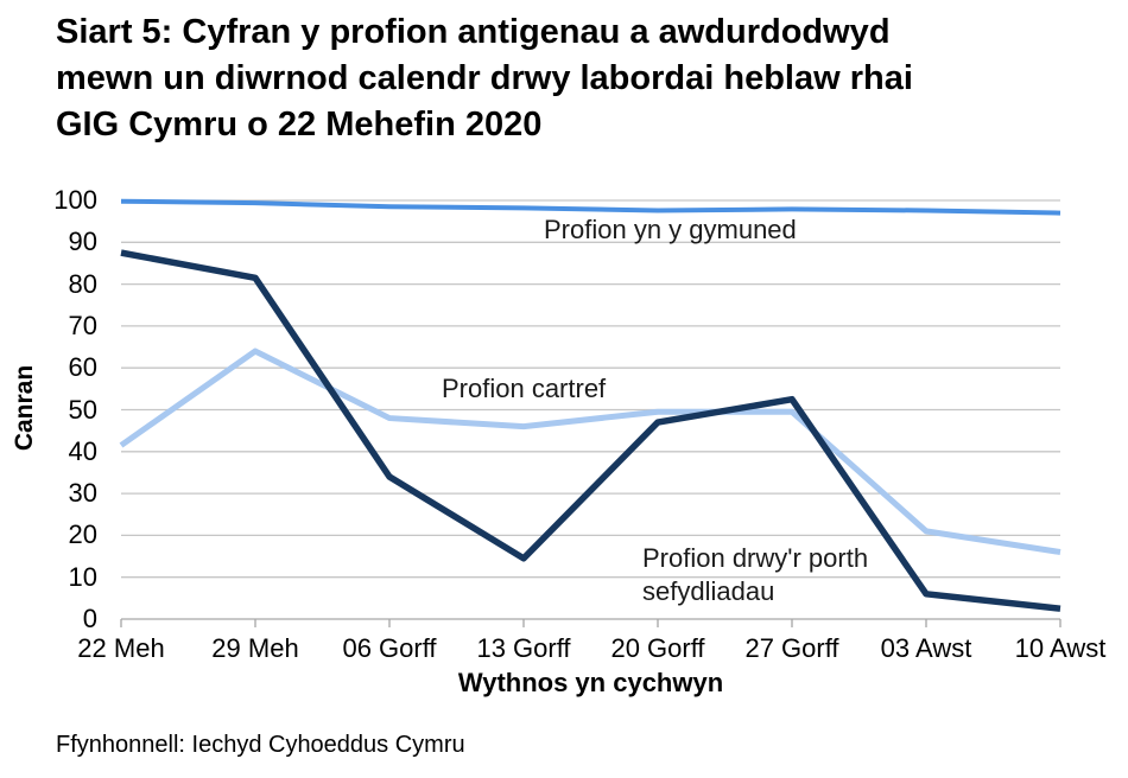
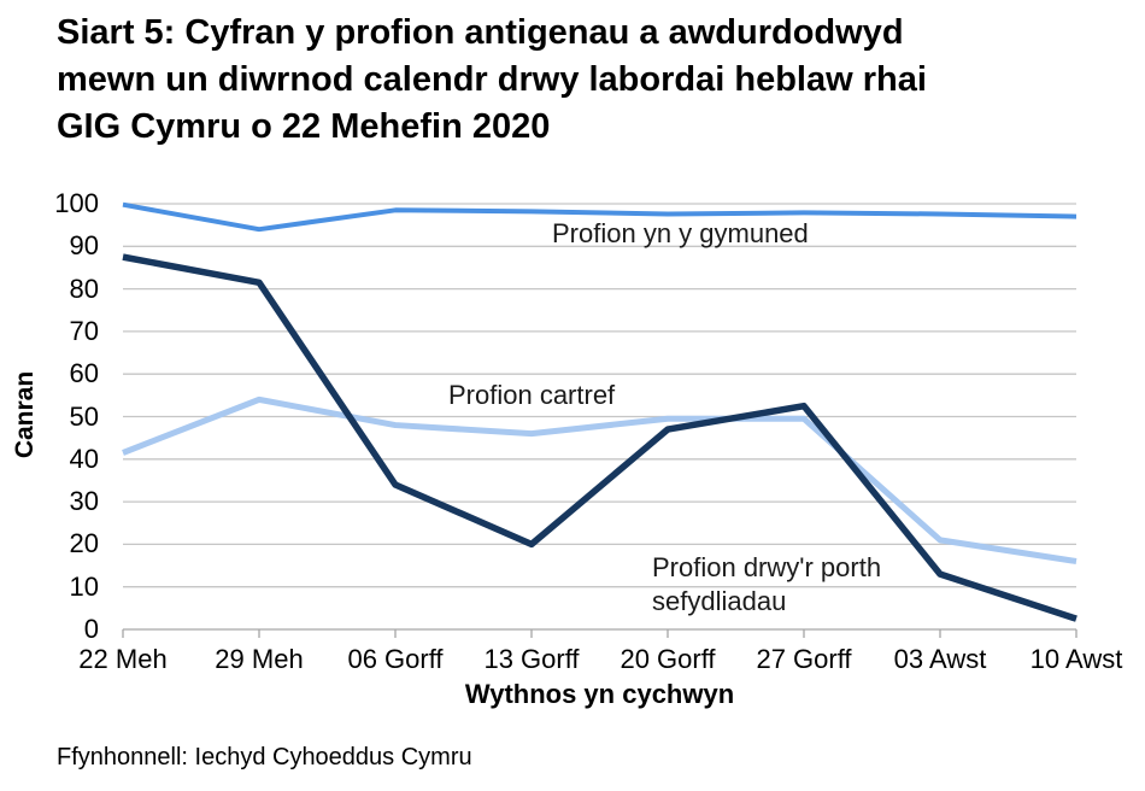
Profion yn y gymuned/29 Meh: 99 -> 94
Profion cartref/29 Meh: 64 -> 54
Profion drwy'r porth sefydliadau/13 Gorff: 14 -> 20
Profion drwy'r porth sefydliadau/03 Awst: 6 -> 13
